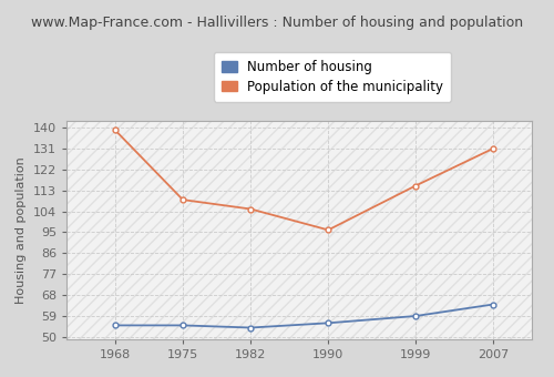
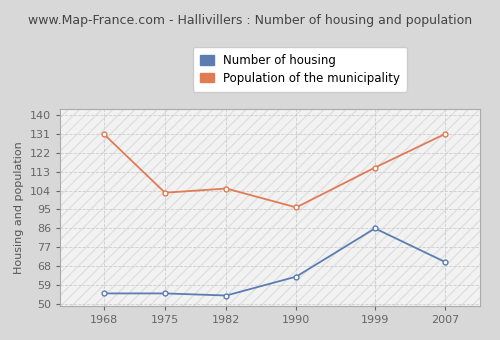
Population of the municipality/1968: 139 -> 131
Population of the municipality/1975: 109 -> 103
Number of housing/1990: 56 -> 63
Number of housing/1999: 59 -> 86
Number of housing/2007: 64 -> 70
